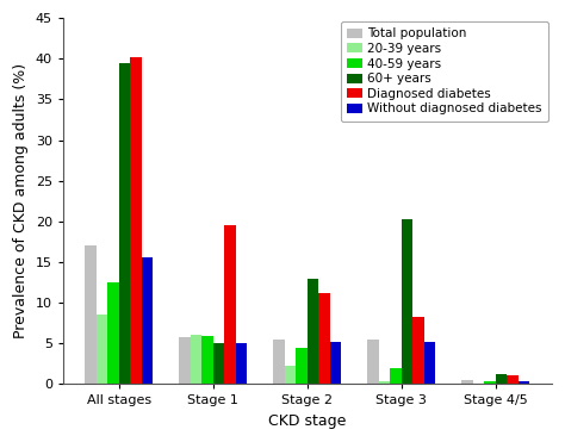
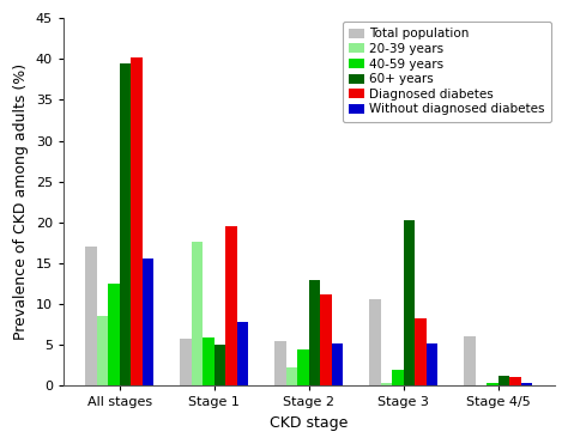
20-39 years/Stage 1: 6.0 -> 17.6
Without diagnosed diabetes/Stage 1: 5.0 -> 7.8
Total population/Stage 3: 5.5 -> 10.6
Total population/Stage 4/5: 0.5 -> 6.0
